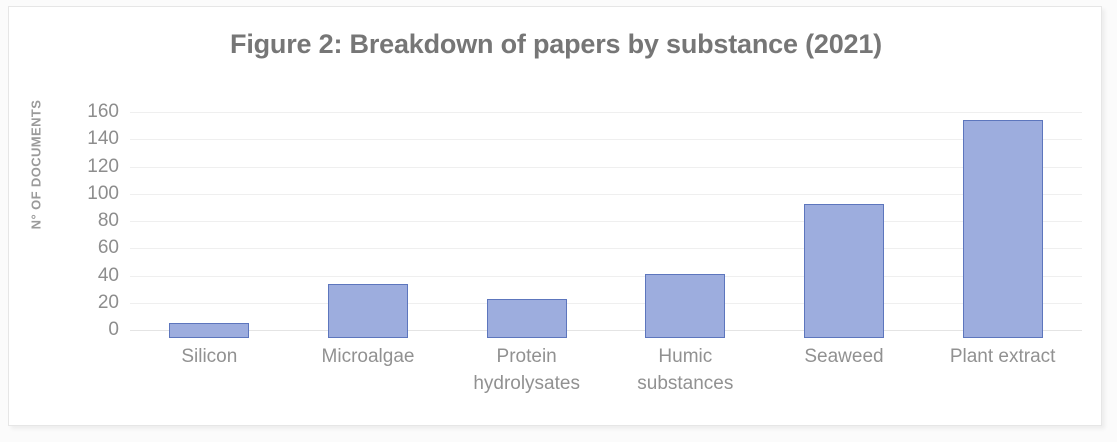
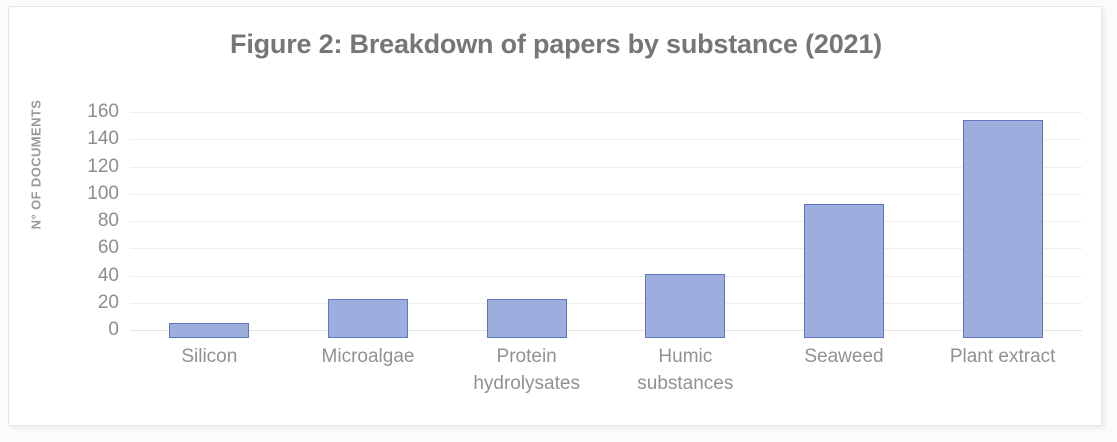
Microalgae: 40 -> 29
